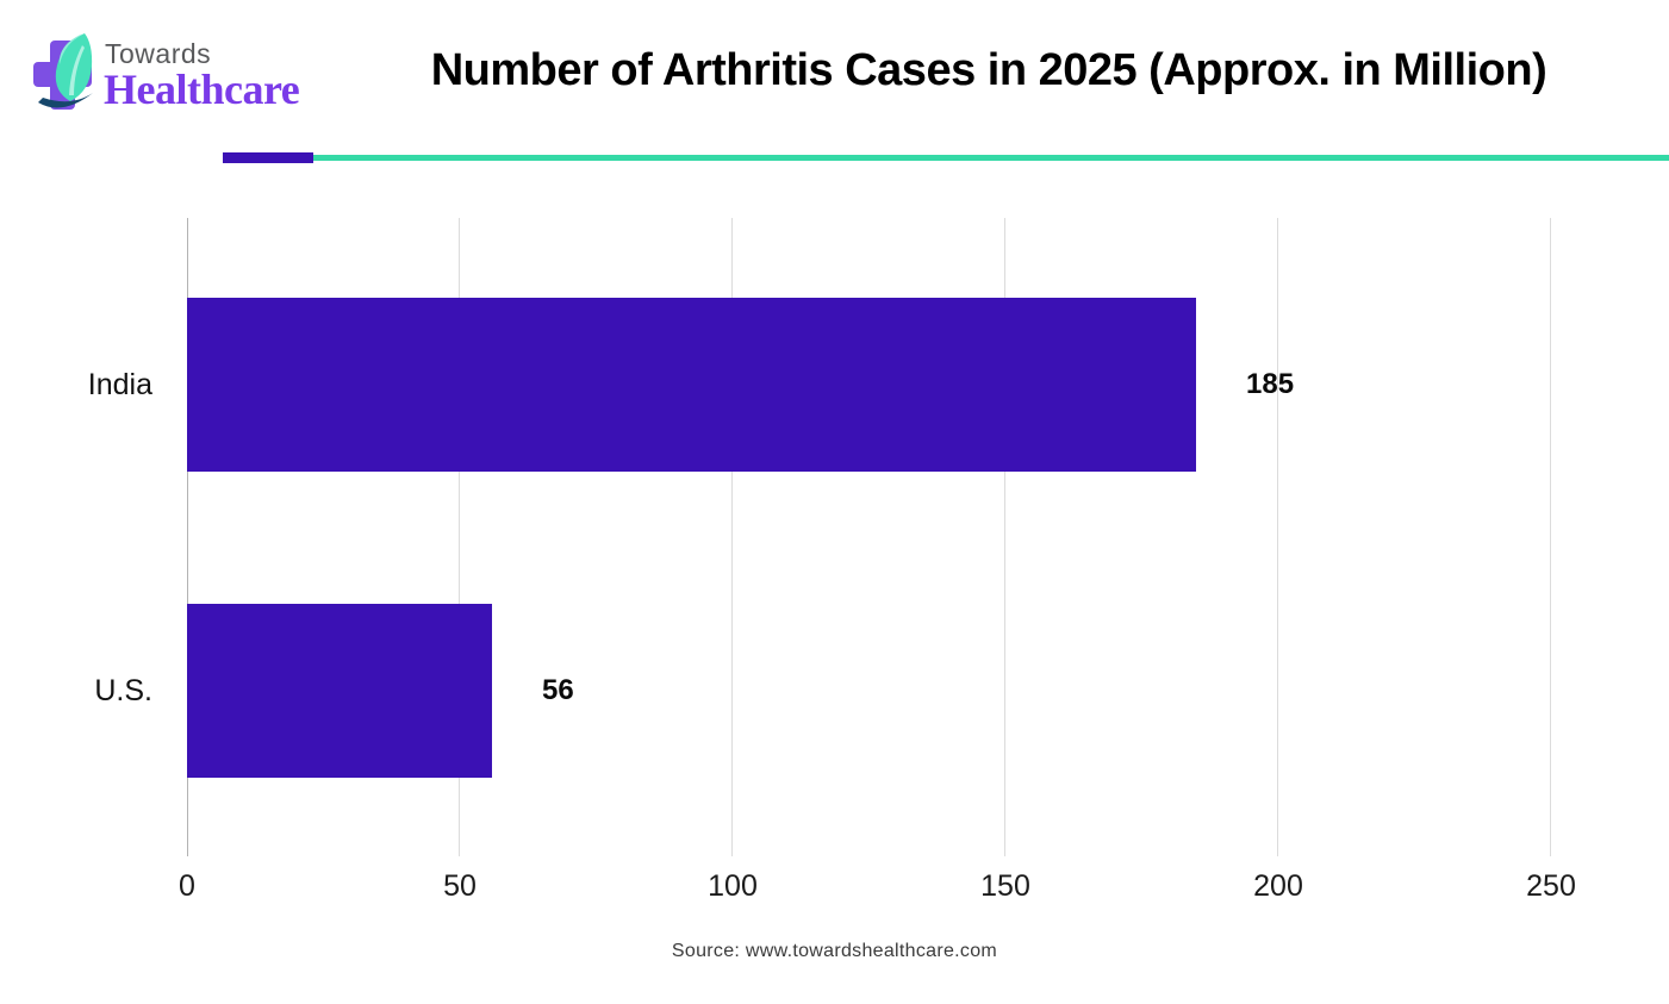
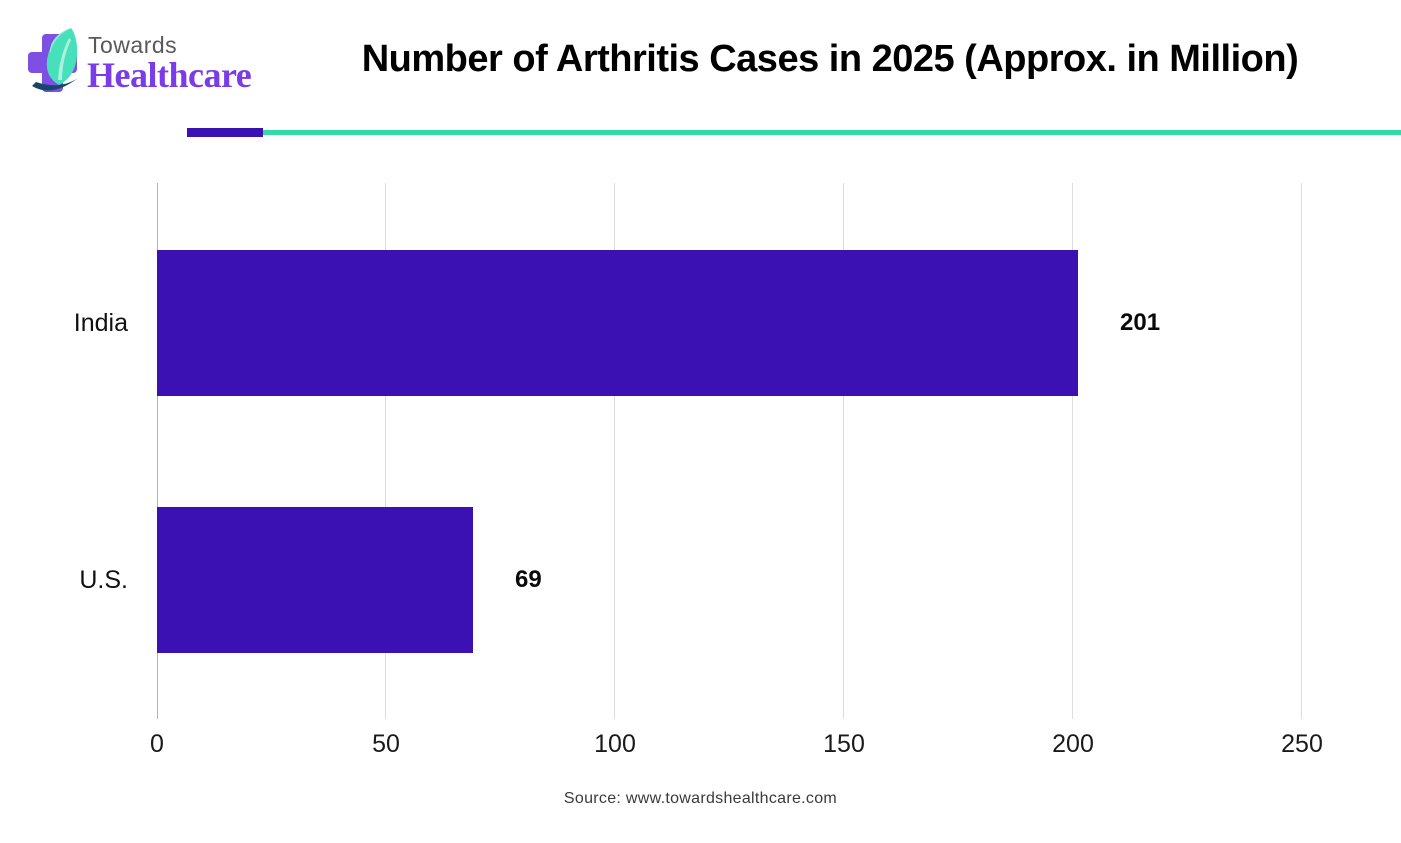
India: 185 -> 201
U.S.: 56 -> 69
